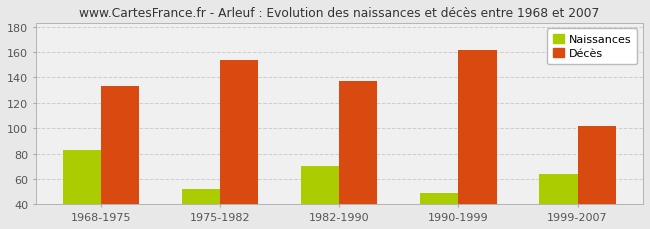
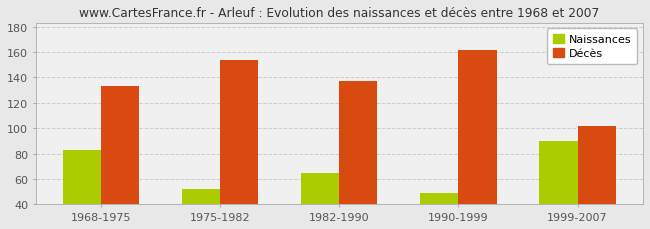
Naissances/1982-1990: 70 -> 65
Naissances/1999-2007: 64 -> 90
